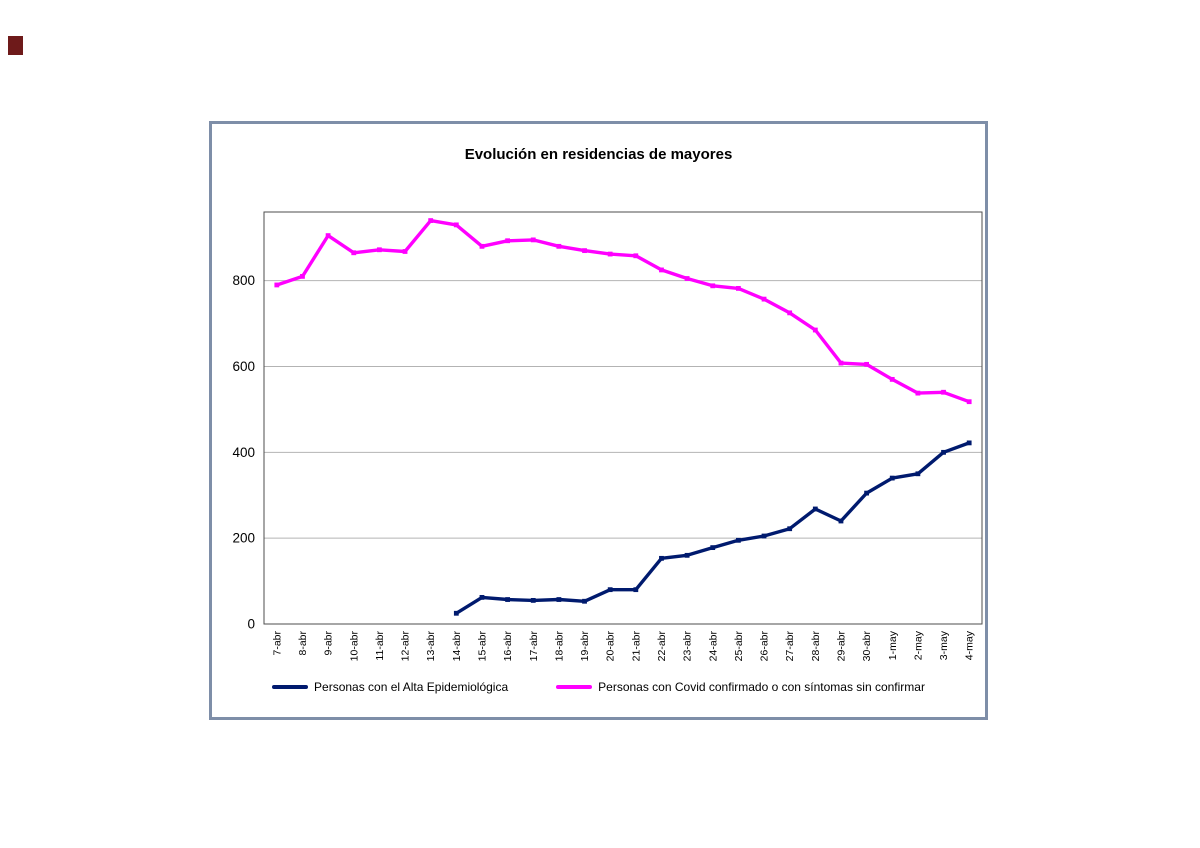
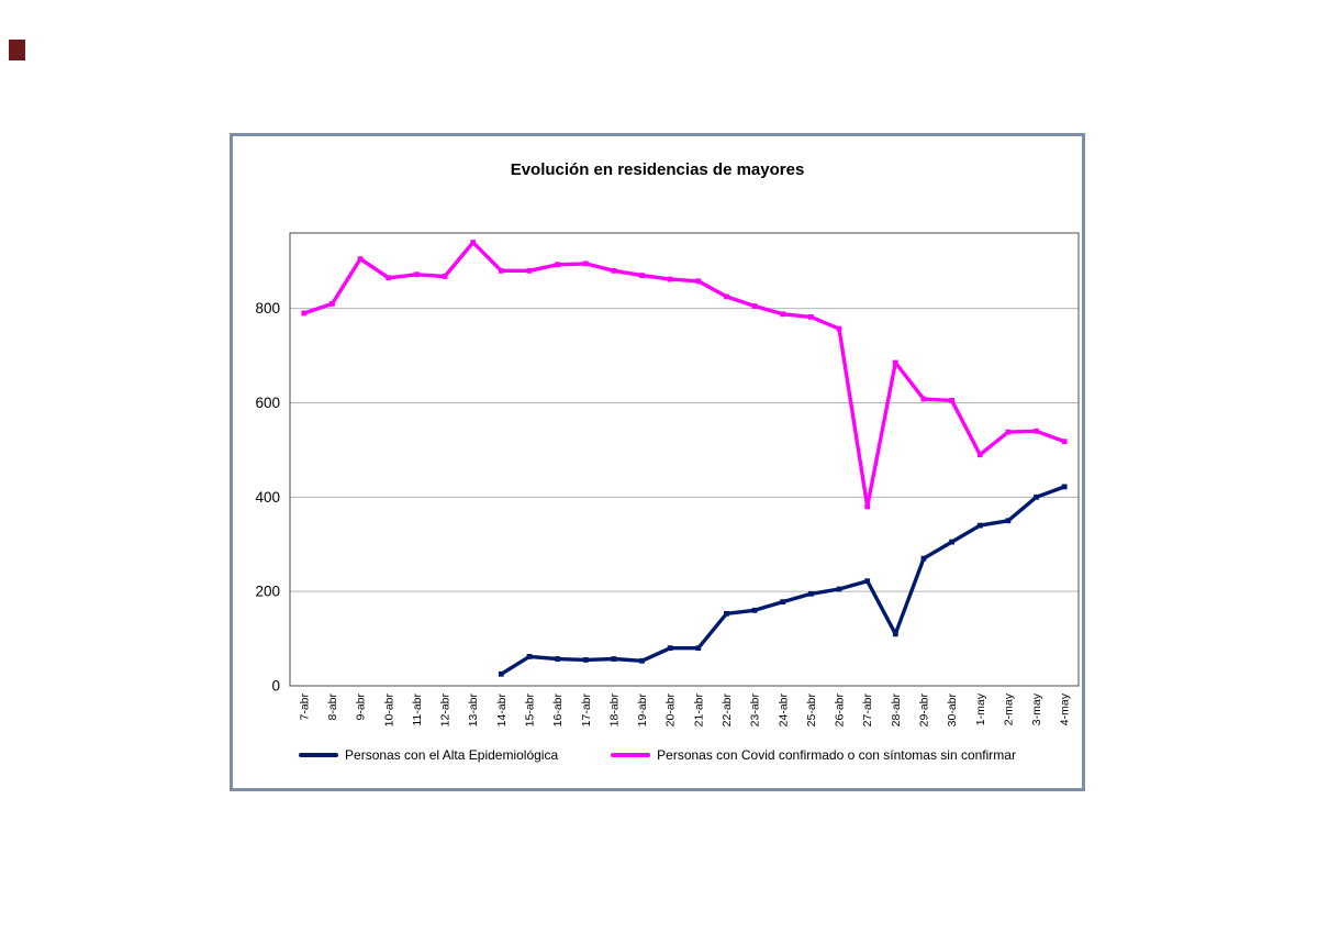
Personas con Covid confirmado o con síntomas sin confirmar/14-abr: 930 -> 880
Personas con Covid confirmado o con síntomas sin confirmar/27-abr: 720 -> 380
Personas con el Alta Epidemiológica/28-abr: 270 -> 110
Personas con el Alta Epidemiológica/29-abr: 240 -> 270
Personas con Covid confirmado o con síntomas sin confirmar/1-may: 570 -> 490
